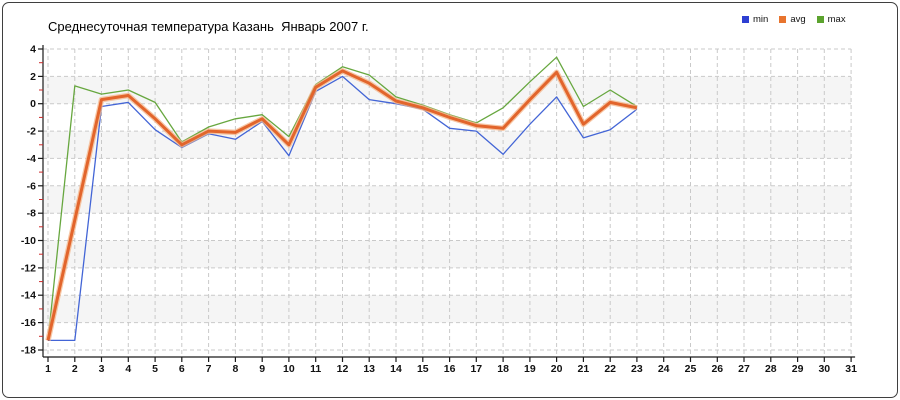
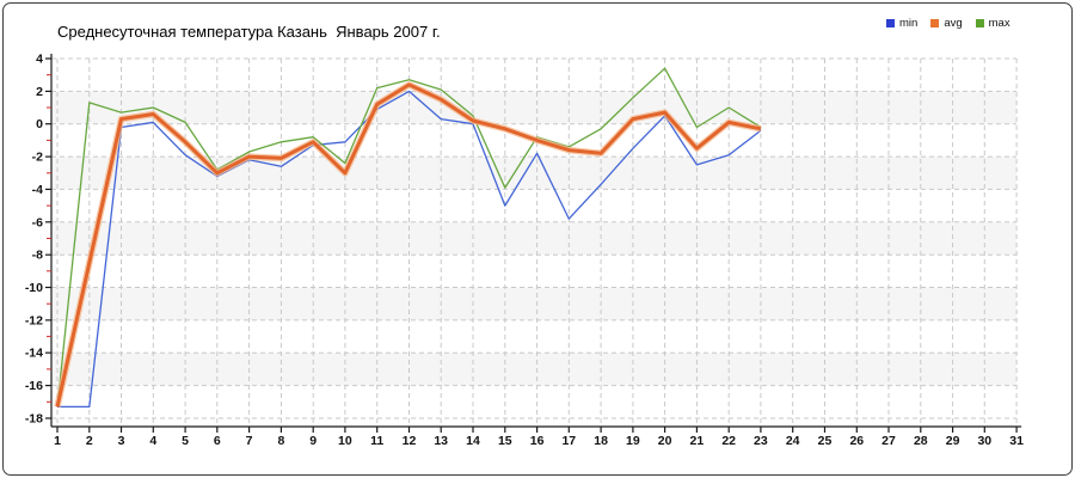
min/10: -3.8 -> -1.1
max/11: 1.4 -> 2.2
min/15: -0.4 -> -5.0
max/15: -0.1 -> -3.9
min/17: -2.0 -> -5.8
avg/20: 2.3 -> 0.7
